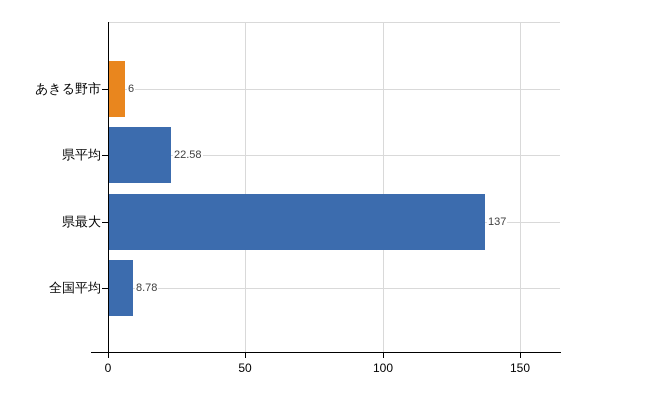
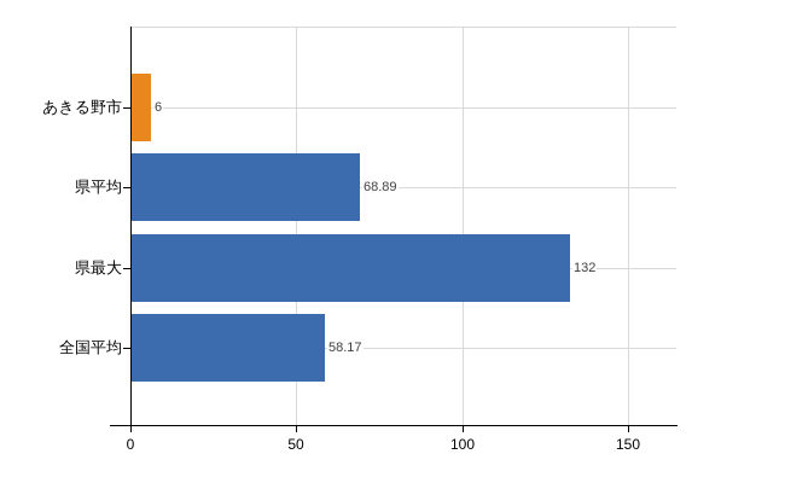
県平均: 22.58 -> 68.89
県最大: 137 -> 132
全国平均: 8.78 -> 58.17
